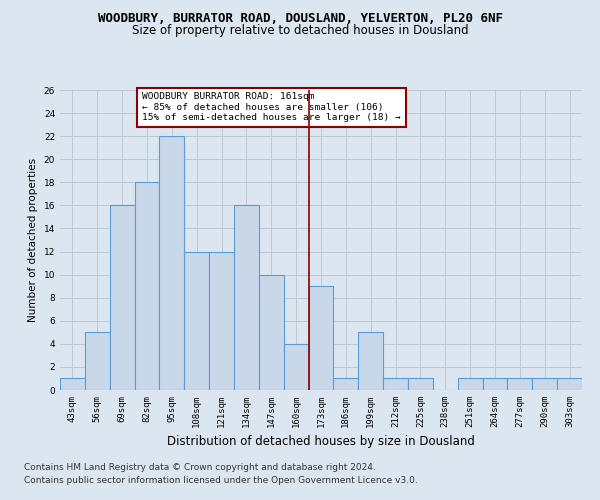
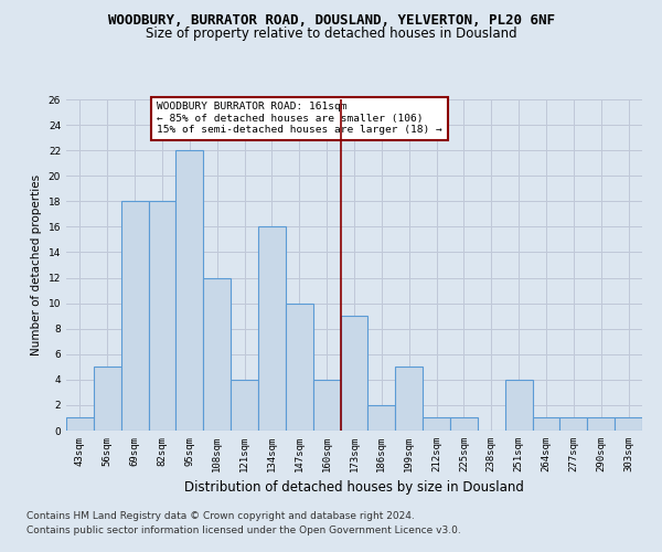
69sqm: 16 -> 18
121sqm: 12 -> 4
186sqm: 1 -> 2
251sqm: 1 -> 4
